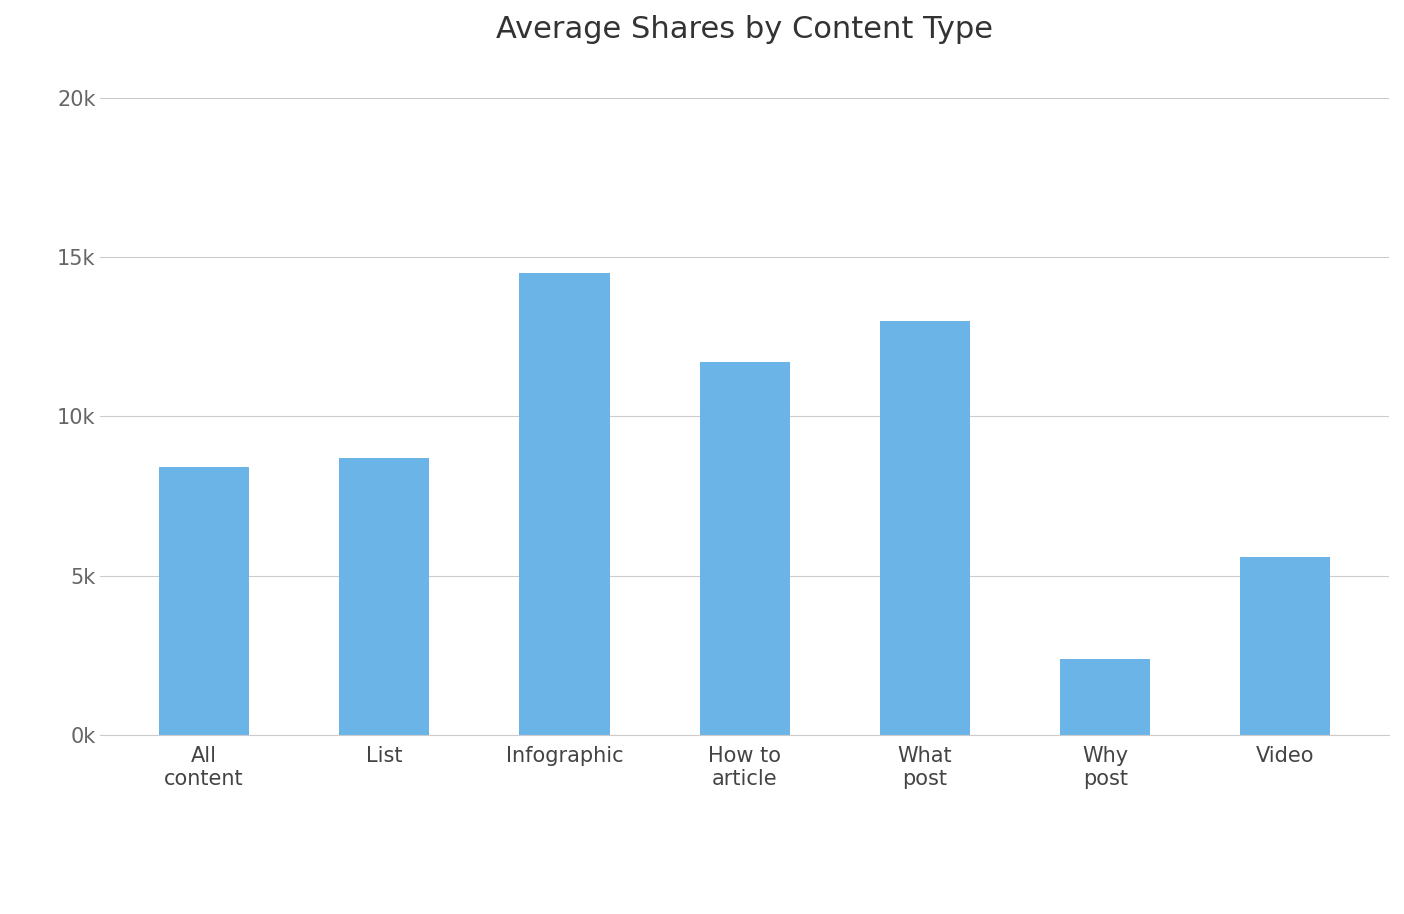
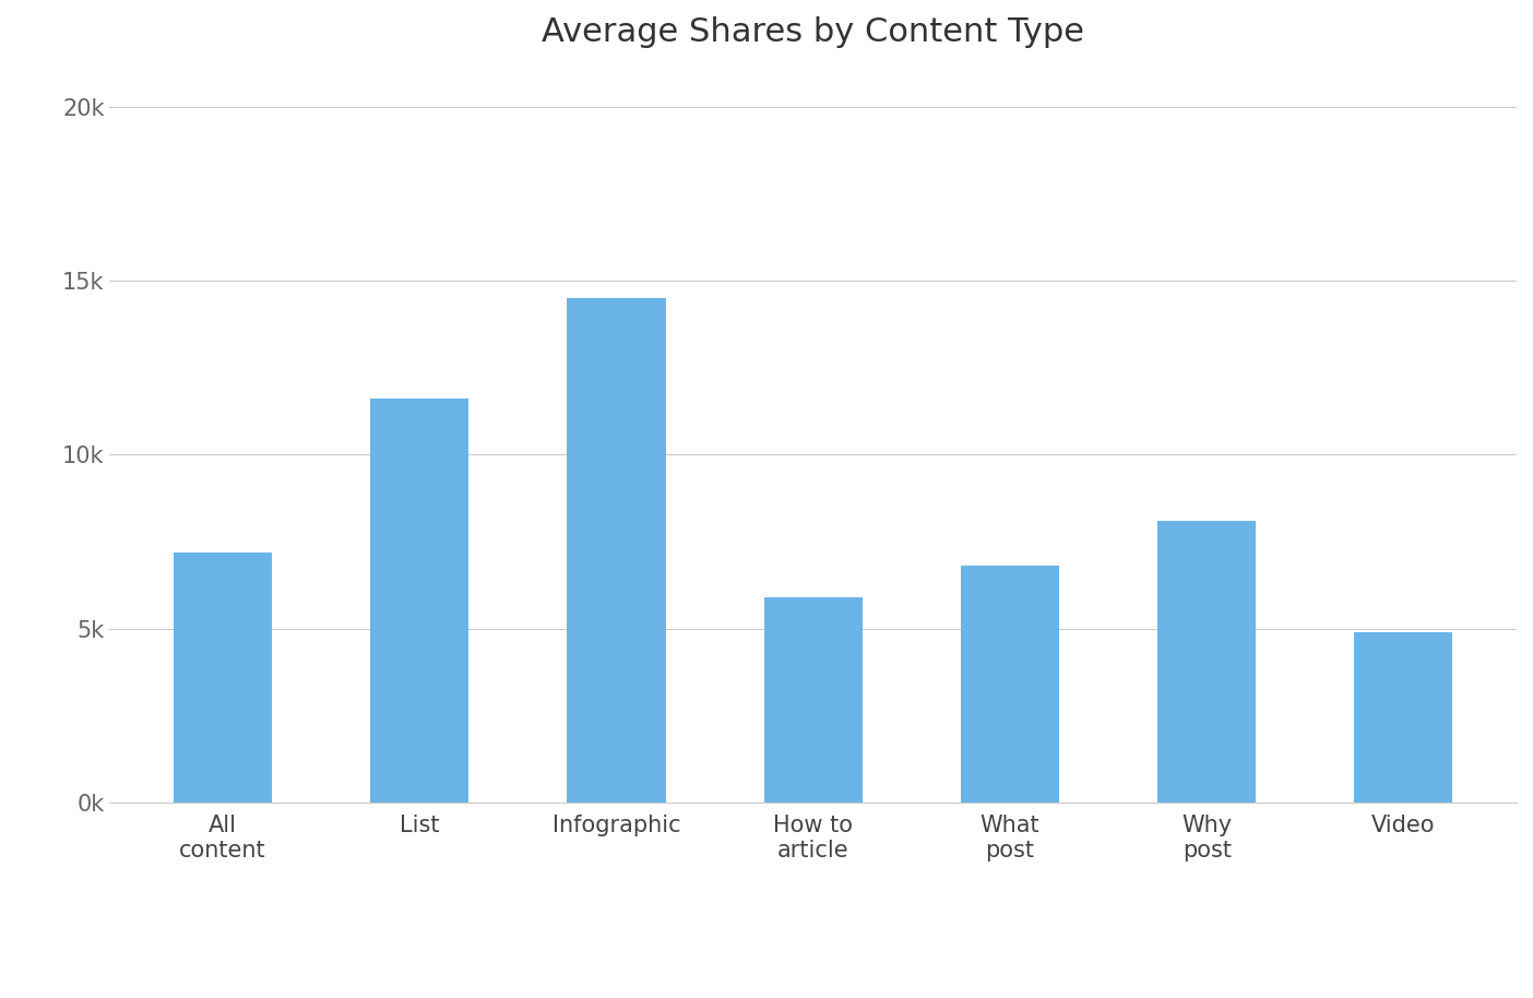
All content: 8.4k -> 7.2k
List: 8.7k -> 11.6k
How to article: 11.7k -> 5.9k
What post: 13.0k -> 6.8k
Why post: 2.4k -> 8.1k
Video: 5.6k -> 4.9k
